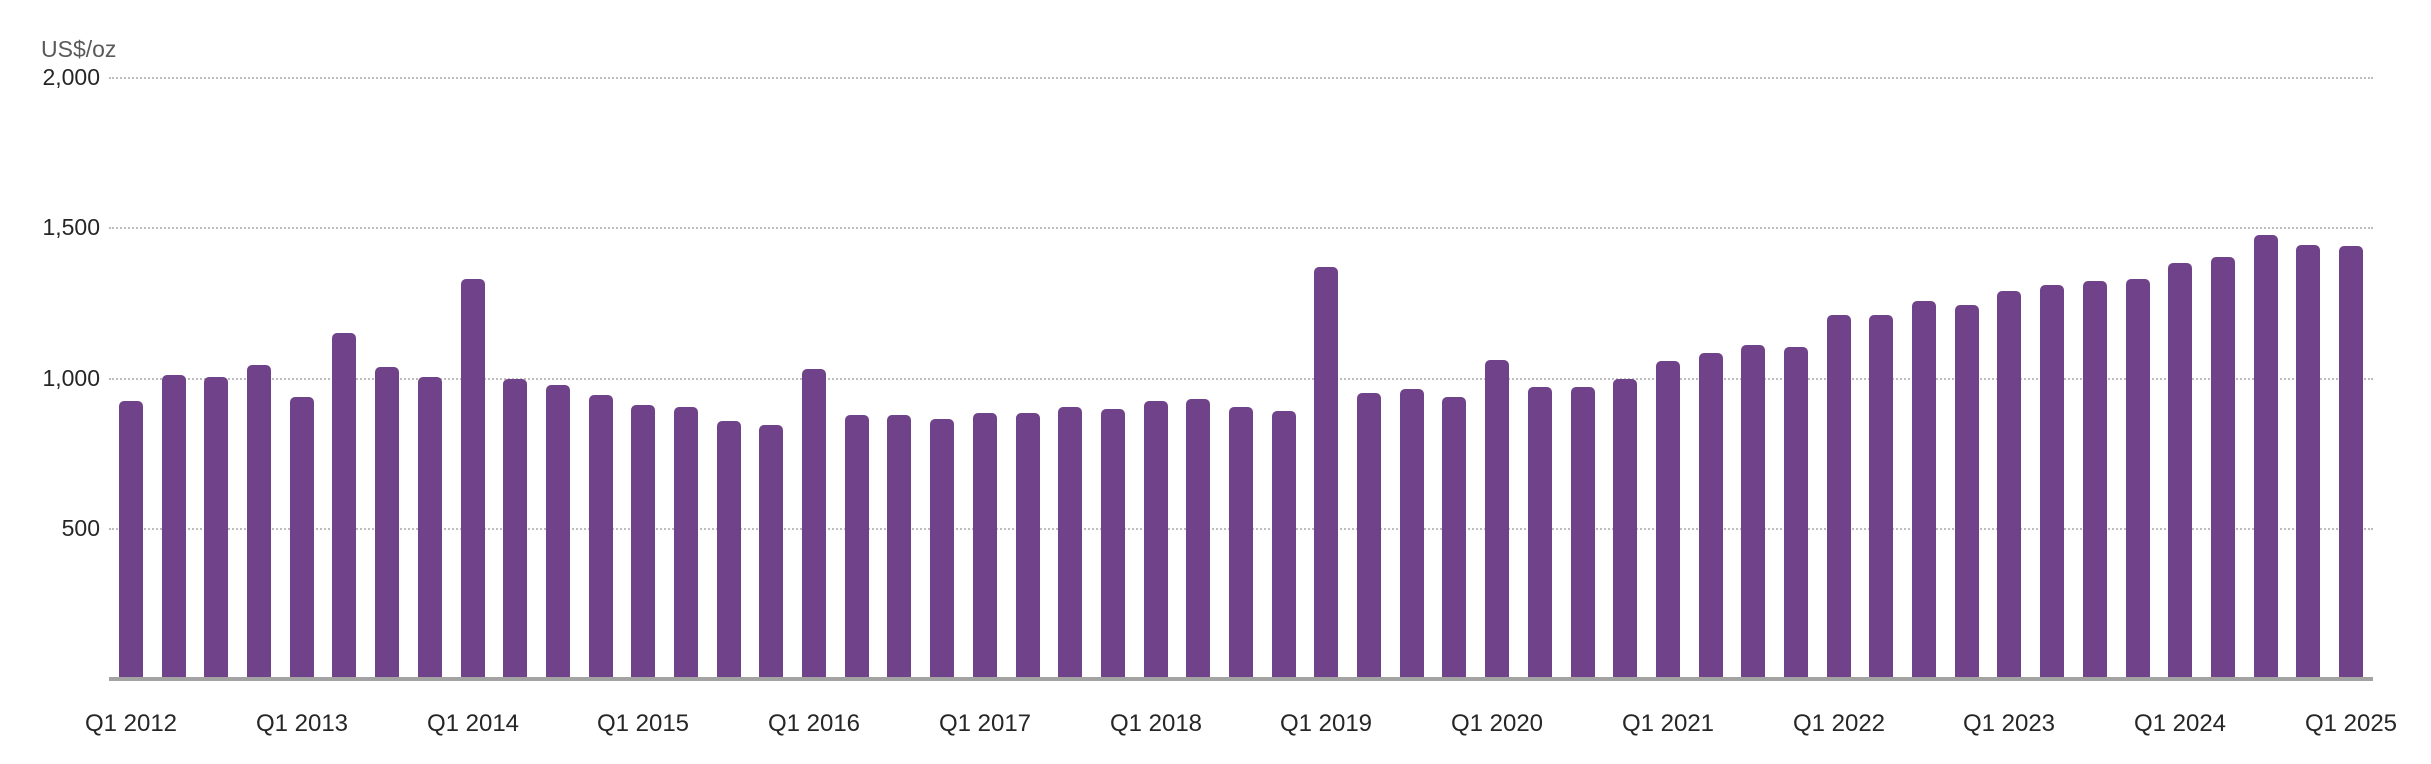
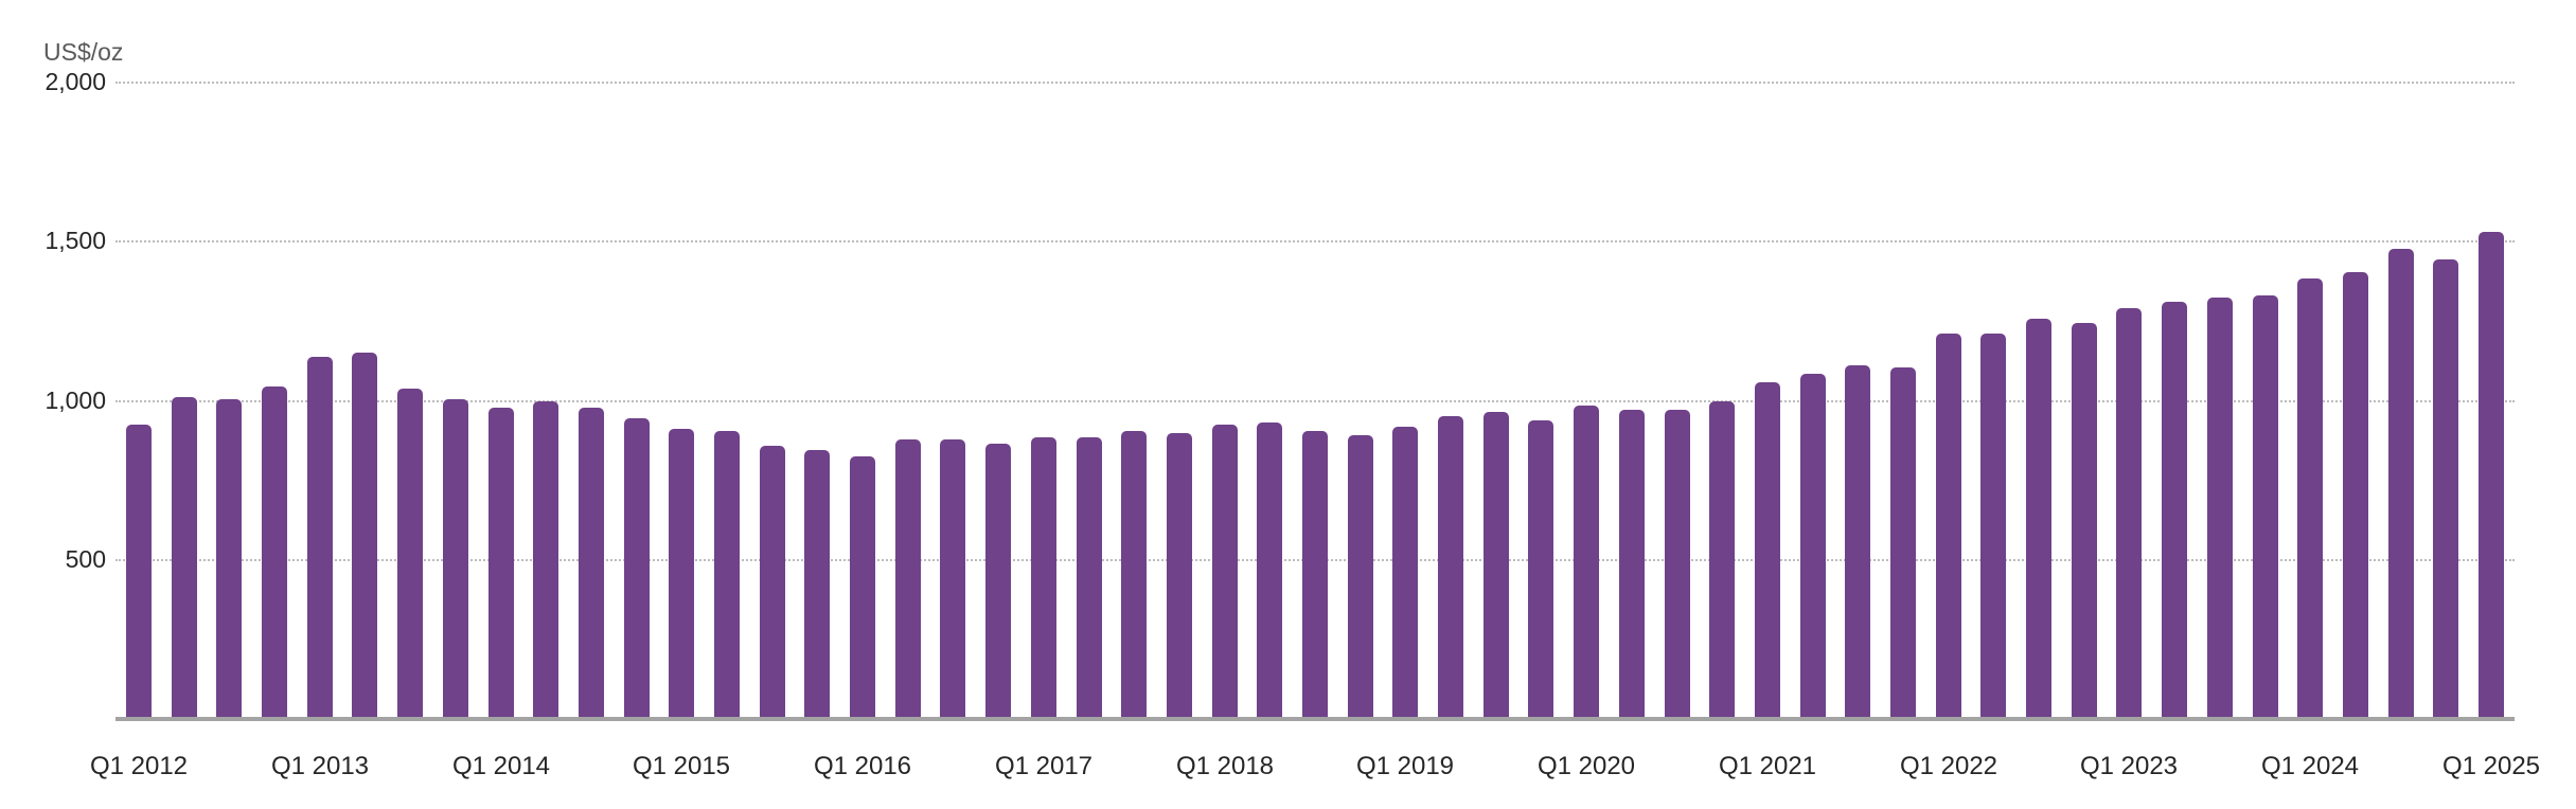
Q1 2013: 940 -> 1140
Q1 2014: 1330 -> 980
Q1 2016: 1030 -> 820
Q1 2019: 1370 -> 920
Q1 2020: 1060 -> 980
Q1 2025: 1440 -> 1530
